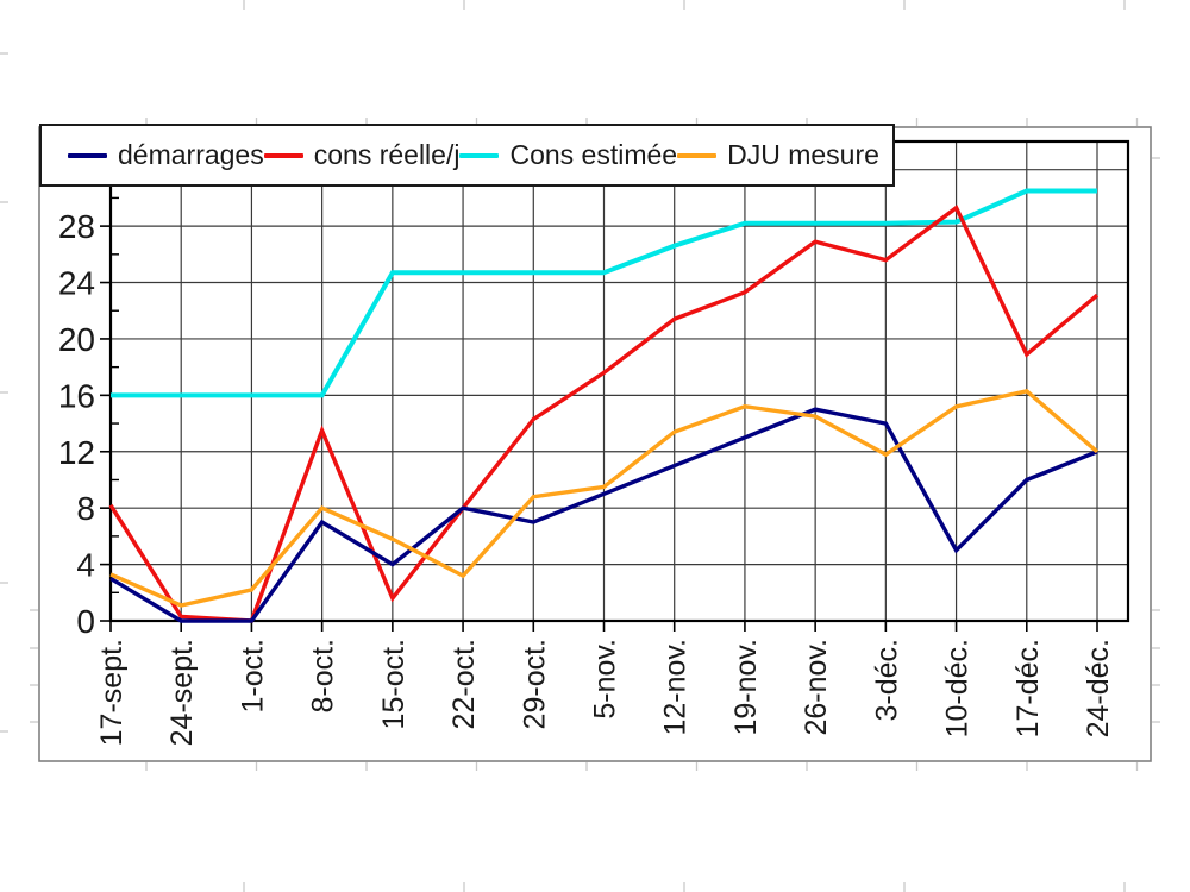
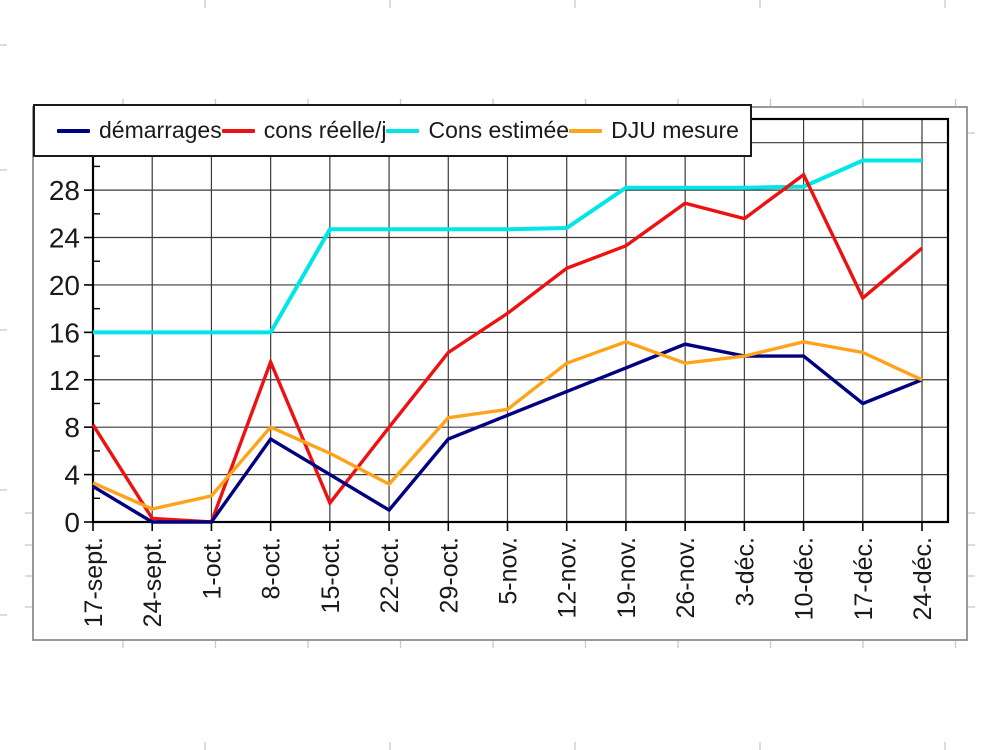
démarrages/22-oct.: 8 -> 1
Cons estimée/12-nov.: 26.6 -> 24.8
DJU mesure/26-nov.: 14.5 -> 13.4
DJU mesure/3-déc.: 11.8 -> 14.0
démarrages/10-déc.: 5 -> 14
DJU mesure/17-déc.: 16.3 -> 14.3
